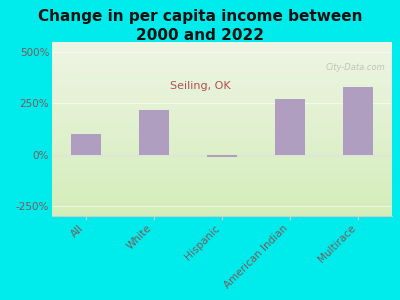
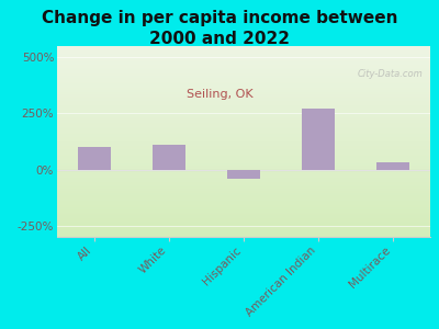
White: 220% -> 110%
Hispanic: -10% -> -40%
Multirace: 330% -> 30%
